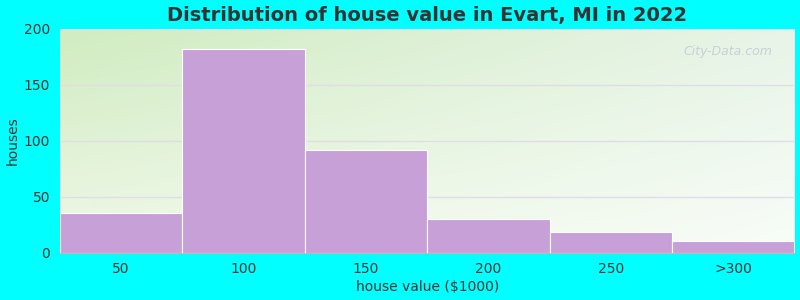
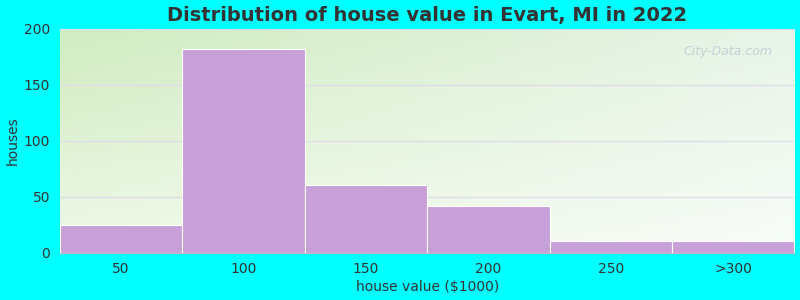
50: 35 -> 25
150: 92 -> 60
200: 30 -> 42
250: 18 -> 10
